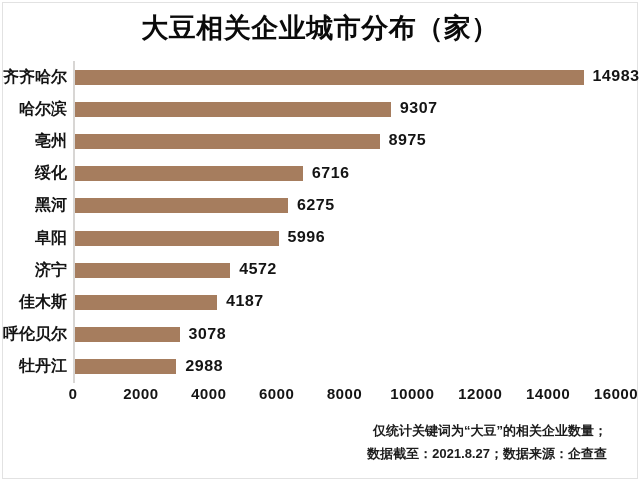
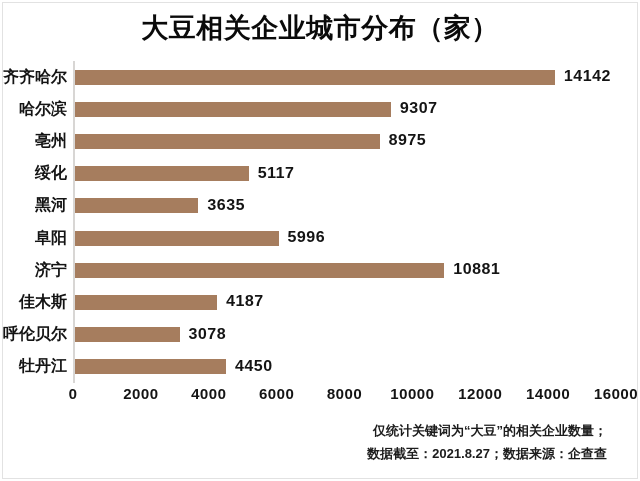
齐齐哈尔: 14983 -> 14142
绥化: 6716 -> 5117
黑河: 6275 -> 3635
济宁: 4572 -> 10881
牡丹江: 2988 -> 4450
